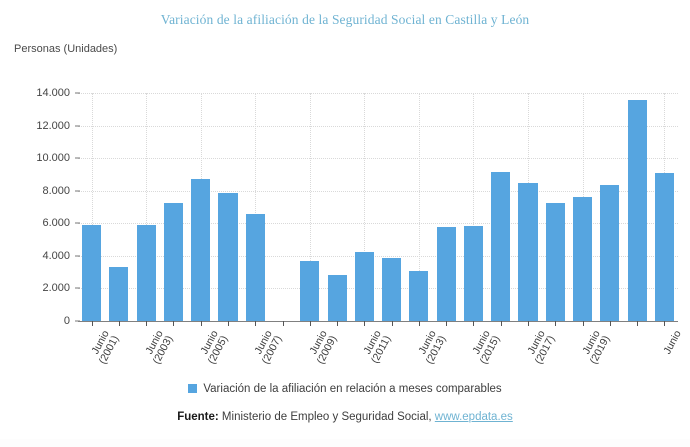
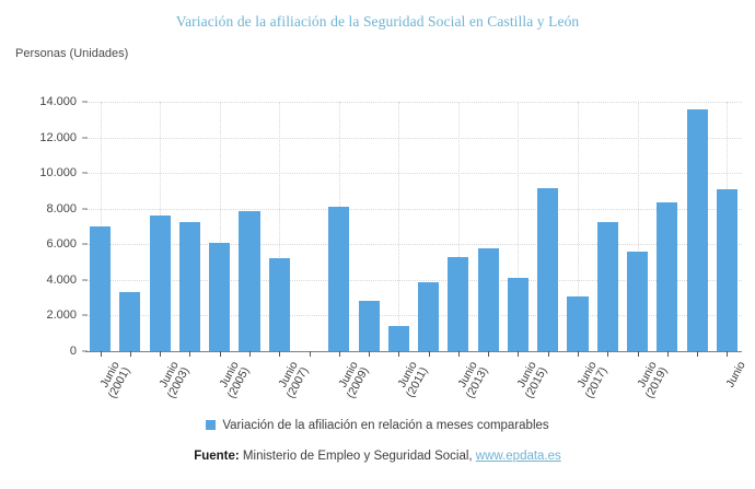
Junio (2001): 5900 -> 7000
Junio (2003): 5900 -> 7600
Junio (2005): 8700 -> 6100
Junio (2007): 6600 -> 5200
Junio (2009): 3700 -> 8100
Junio (2011): 4200 -> 1400
Junio (2013): 3000 -> 5300
Junio (2015): 5800 -> 4100
Junio (2017): 8500 -> 3100
Junio (2019): 7600 -> 5600
